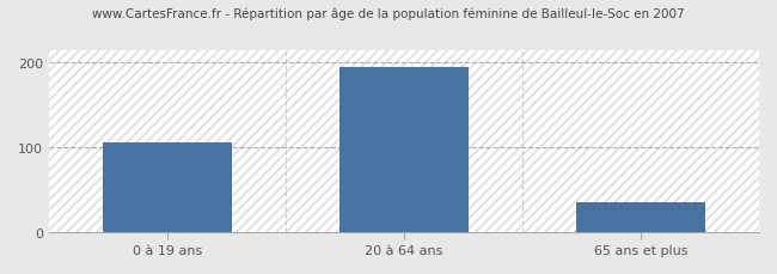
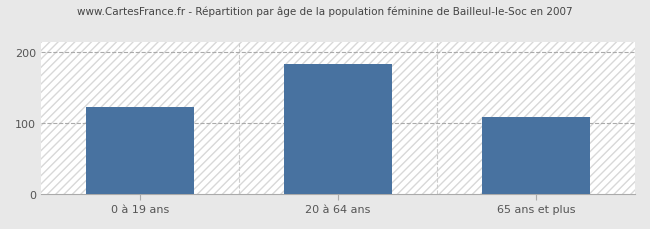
0 à 19 ans: 106 -> 122
20 à 64 ans: 194 -> 184
65 ans et plus: 35 -> 108
